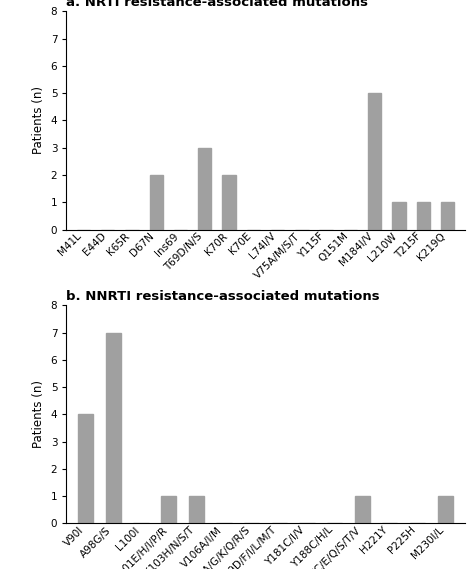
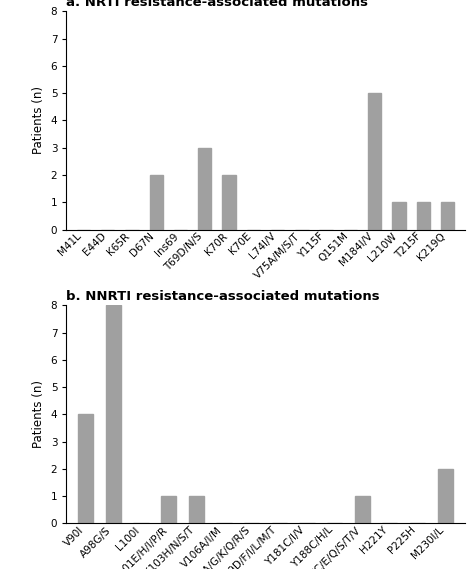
b. NNRTI resistance-associated mutations/A98G/S: 7 -> 8
b. NNRTI resistance-associated mutations/M230I/L: 1 -> 2
